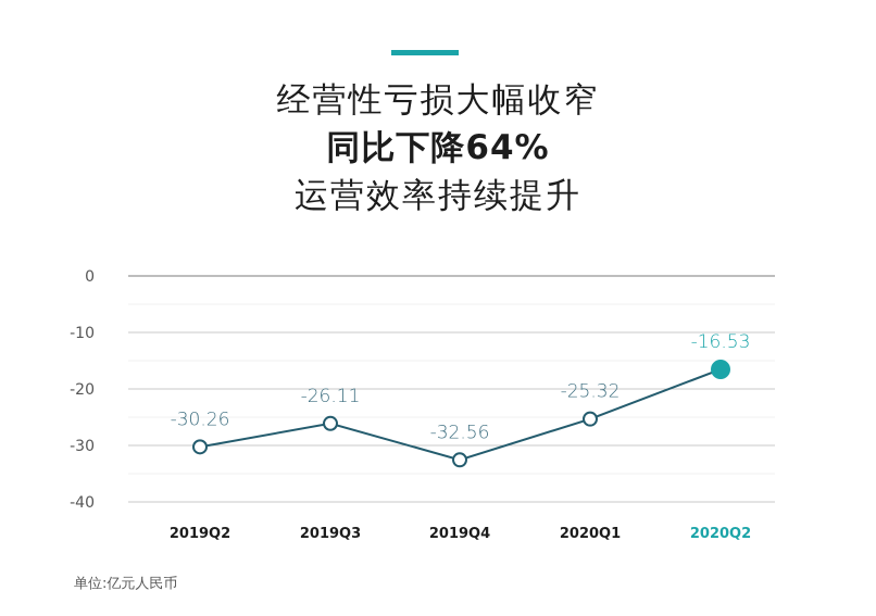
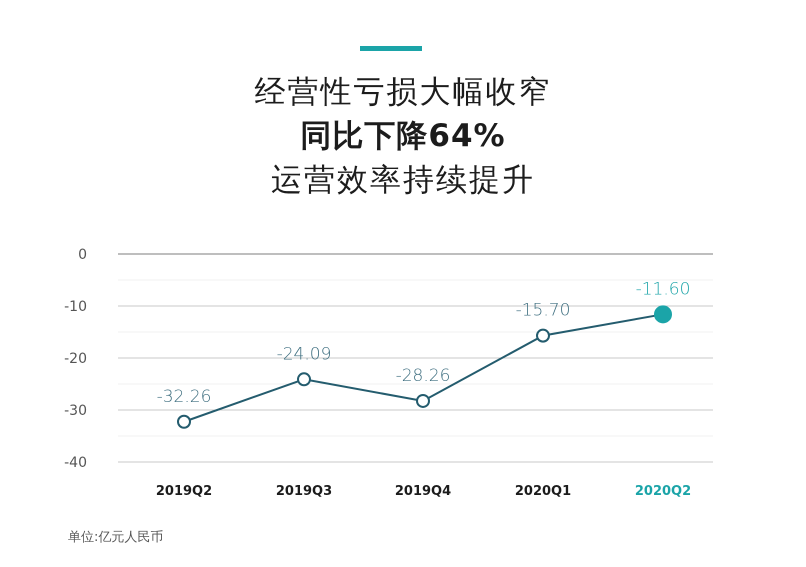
2019Q2: -30.26 -> -32.26
2019Q3: -26.11 -> -24.09
2019Q4: -32.56 -> -28.26
2020Q1: -25.32 -> -15.70
2020Q2: -16.53 -> -11.60
